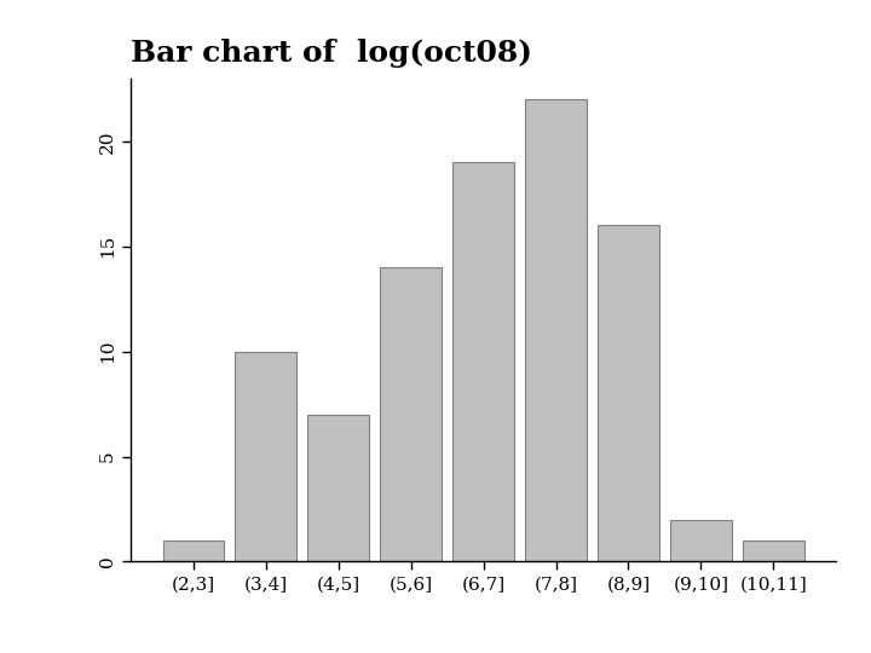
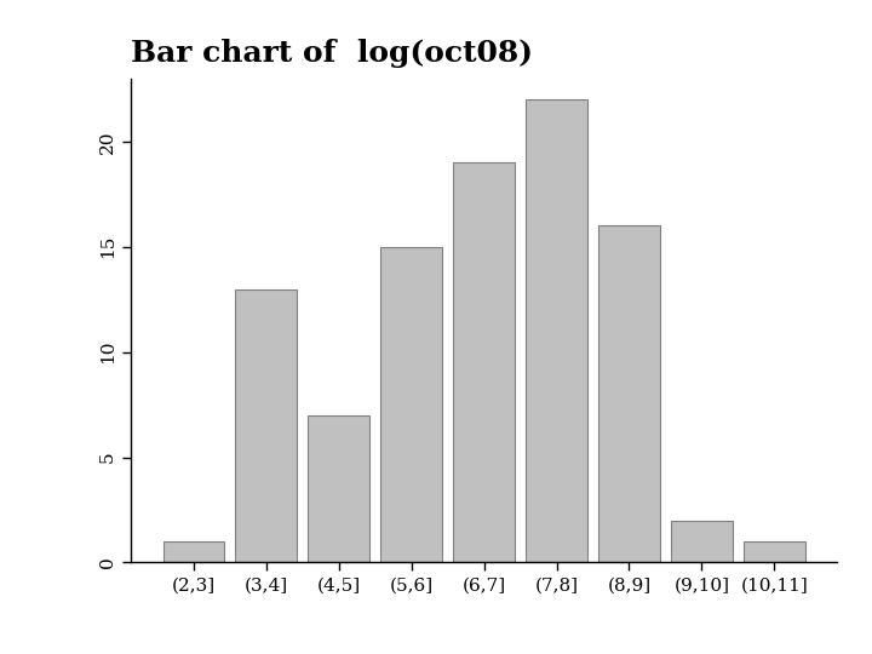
(3,4]: 10 -> 13
(5,6]: 14 -> 15
